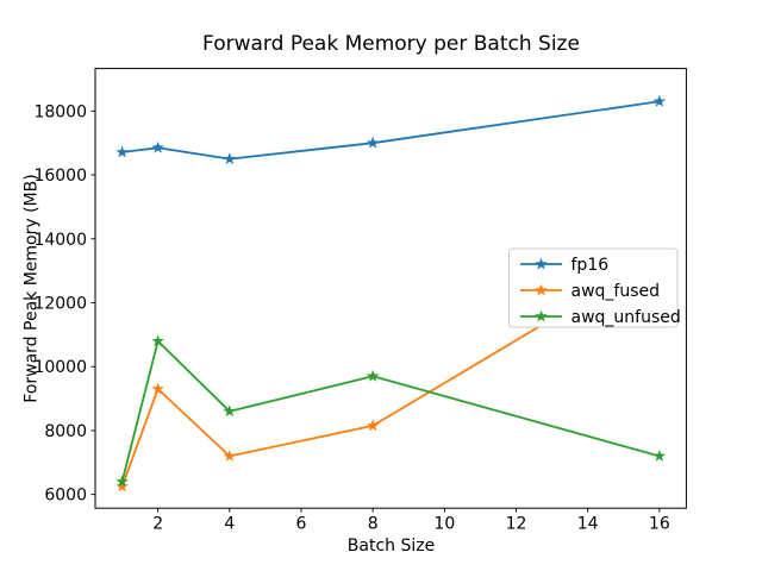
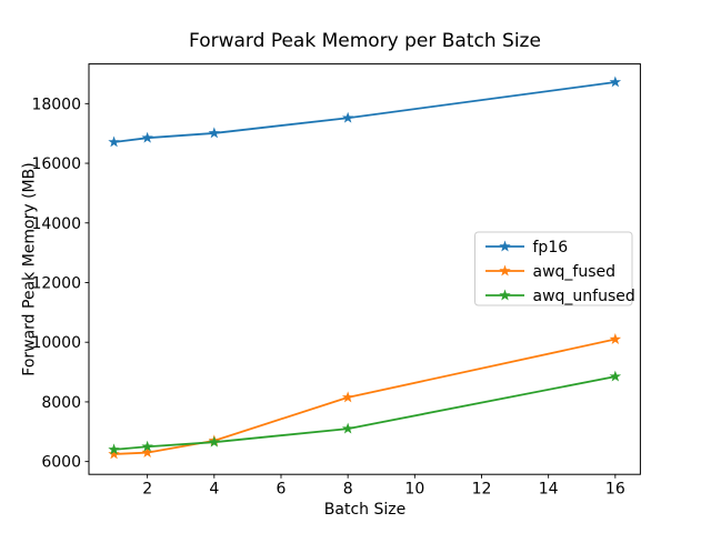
awq_fused/2: 9300 -> 6300
awq_unfused/2: 10800 -> 6500
fp16/4: 16500 -> 17000
awq_fused/4: 7200 -> 6700
awq_unfused/4: 8600 -> 6600
fp16/8: 17000 -> 17500
awq_unfused/8: 9700 -> 7100
fp16/16: 18300 -> 18700
awq_fused/16: 13500 -> 10100
awq_unfused/16: 7200 -> 8800
